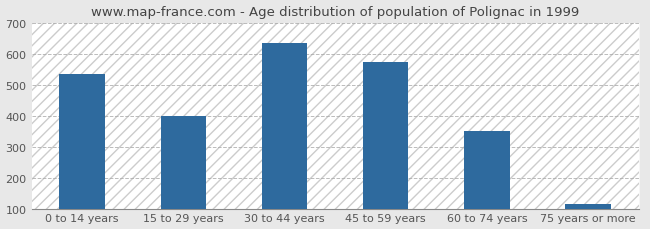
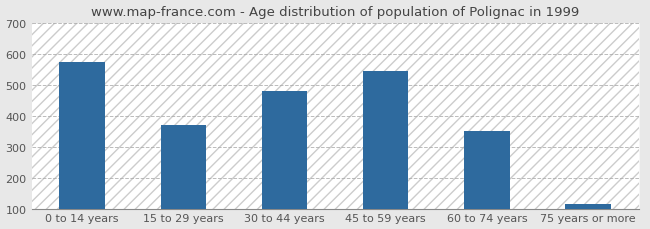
0 to 14 years: 535 -> 575
15 to 29 years: 400 -> 370
30 to 44 years: 635 -> 480
45 to 59 years: 575 -> 545
